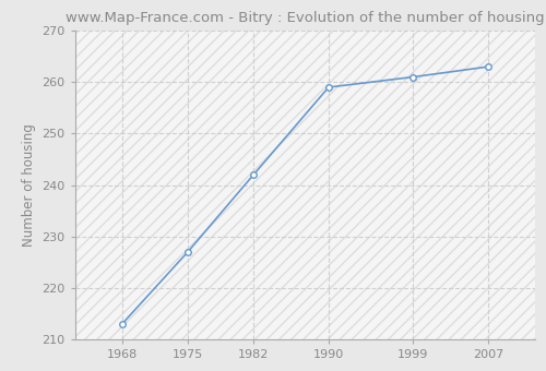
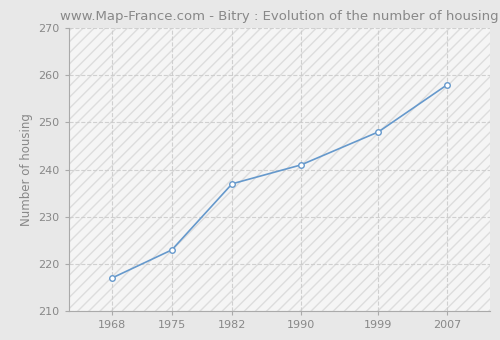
1968: 213 -> 217
1975: 227 -> 223
1982: 242 -> 237
1990: 259 -> 241
1999: 261 -> 248
2007: 263 -> 258
